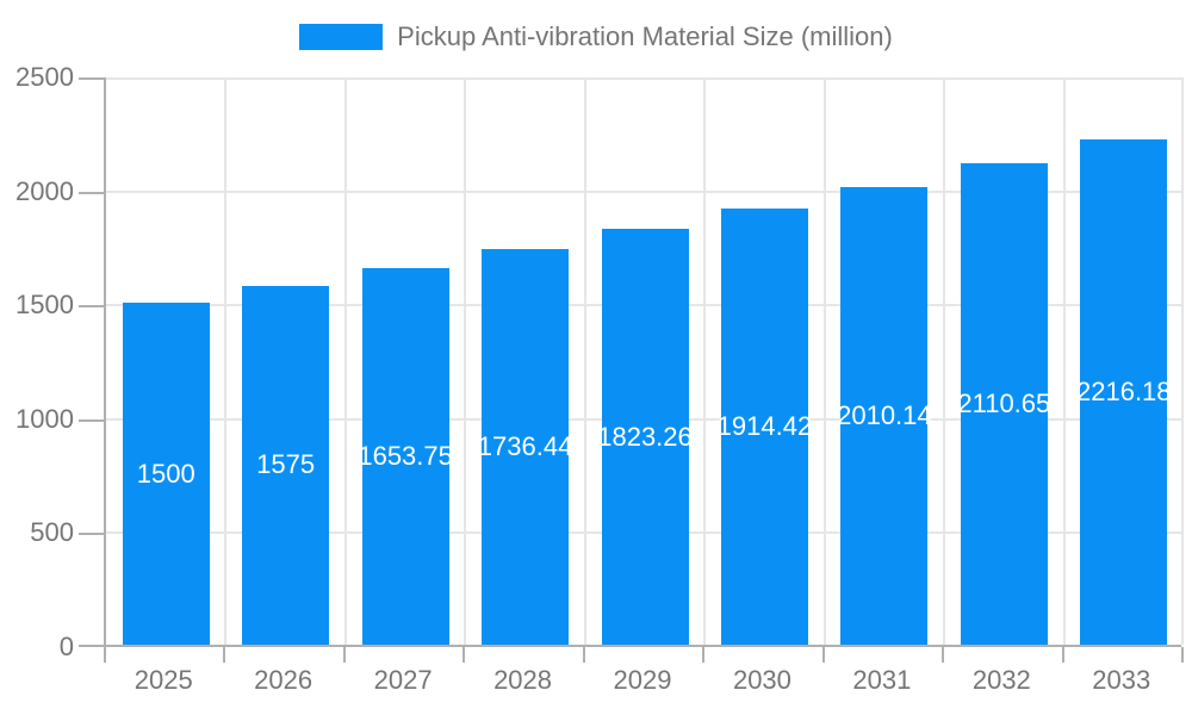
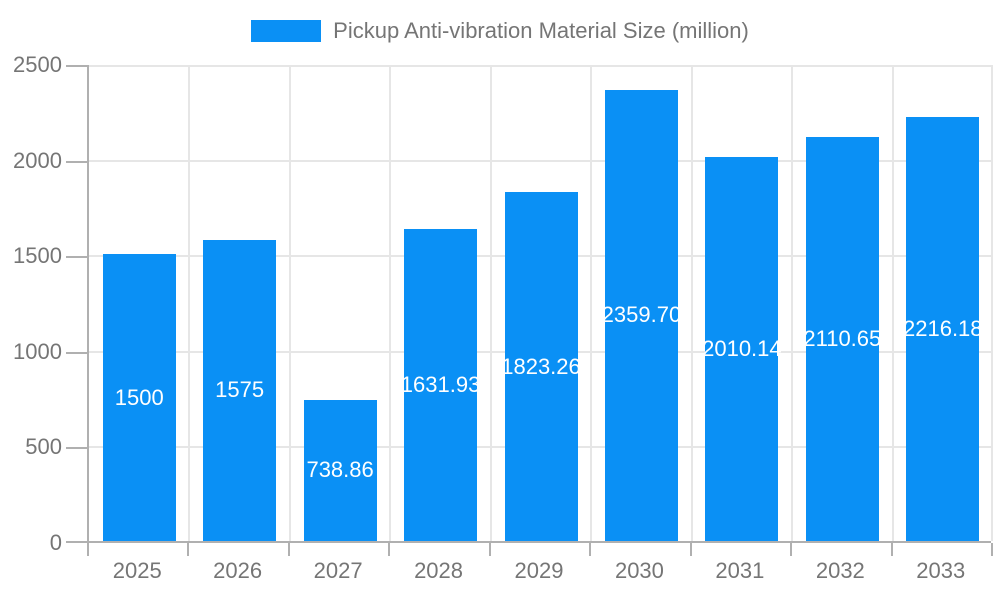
2027: 1653.75 -> 738.86
2028: 1736.44 -> 1631.93
2030: 1914.42 -> 2359.70
